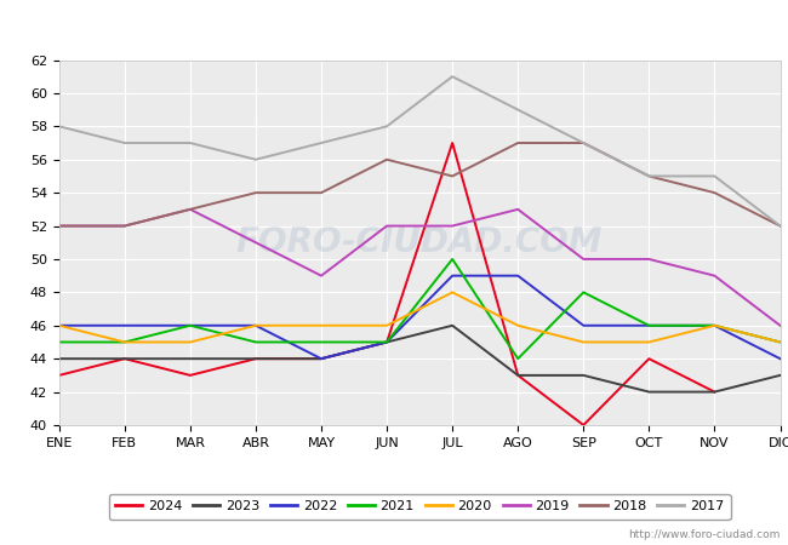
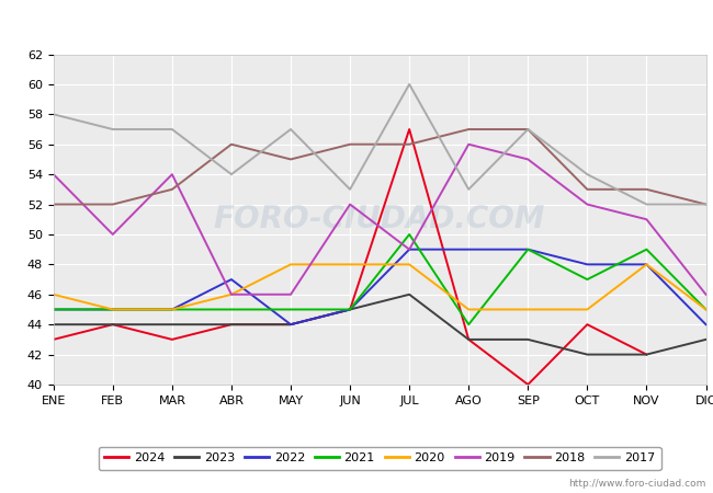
2022/ENE: 46 -> 45
2019/ENE: 52 -> 54
2022/FEB: 46 -> 45
2019/FEB: 52 -> 50
2022/MAR: 46 -> 45
2021/MAR: 46 -> 45
2019/MAR: 53 -> 54
2022/ABR: 46 -> 47
2019/ABR: 51 -> 46
2018/ABR: 54 -> 56
2017/ABR: 56 -> 54
2020/MAY: 46 -> 48
2019/MAY: 49 -> 46
2018/MAY: 54 -> 55
2020/JUN: 46 -> 48
2017/JUN: 58 -> 53
2019/JUL: 52 -> 49
2018/JUL: 55 -> 56
2017/JUL: 61 -> 60
2020/AGO: 46 -> 45
2019/AGO: 53 -> 56
2017/AGO: 59 -> 53
2022/SEP: 46 -> 49
2021/SEP: 48 -> 49
2019/SEP: 50 -> 55
2022/OCT: 46 -> 48
2021/OCT: 46 -> 47
2019/OCT: 50 -> 52
2018/OCT: 55 -> 53
2017/OCT: 55 -> 54
2022/NOV: 46 -> 48
2021/NOV: 46 -> 49
2020/NOV: 46 -> 48
2019/NOV: 49 -> 51
2018/NOV: 54 -> 53
2017/NOV: 55 -> 52
